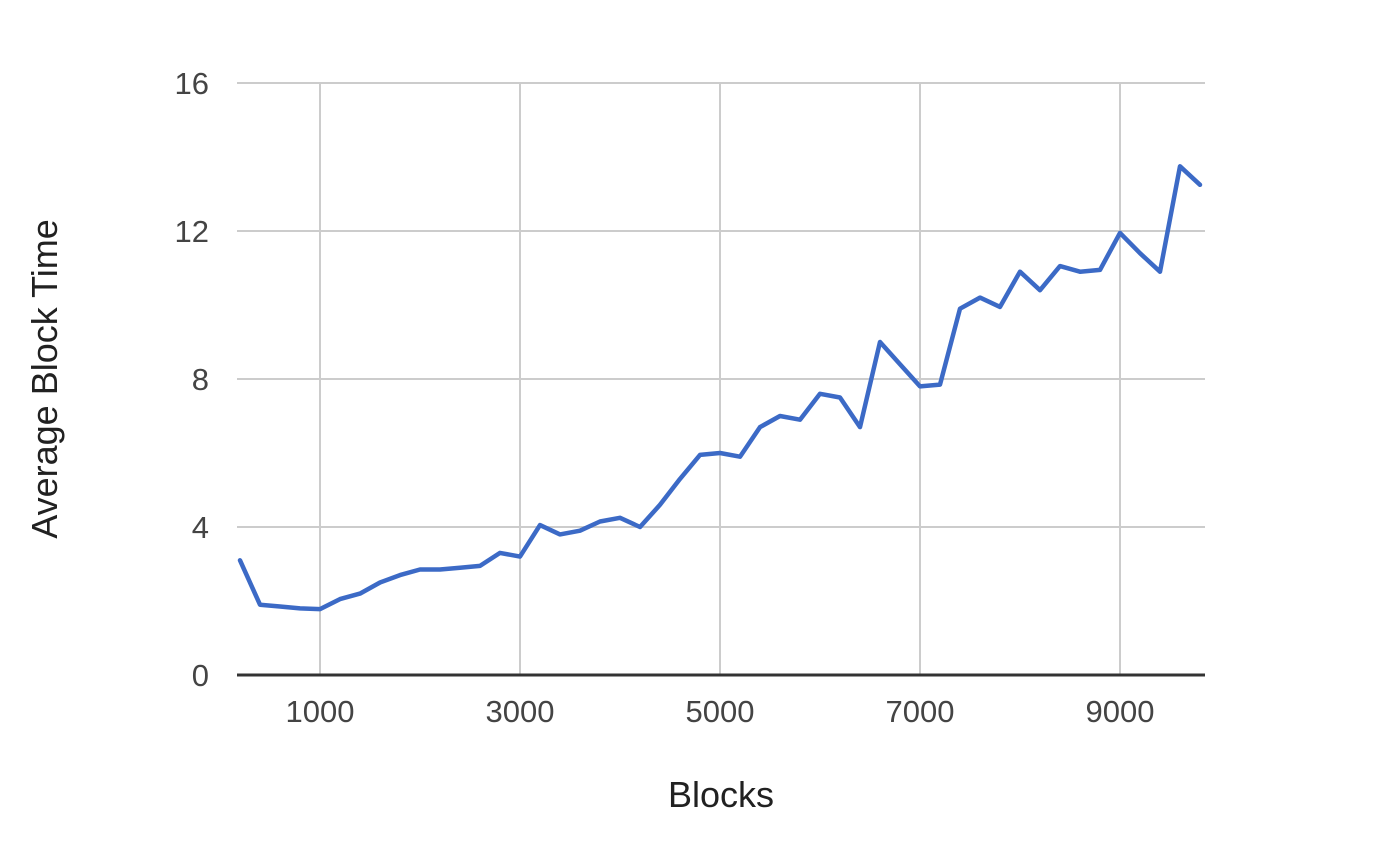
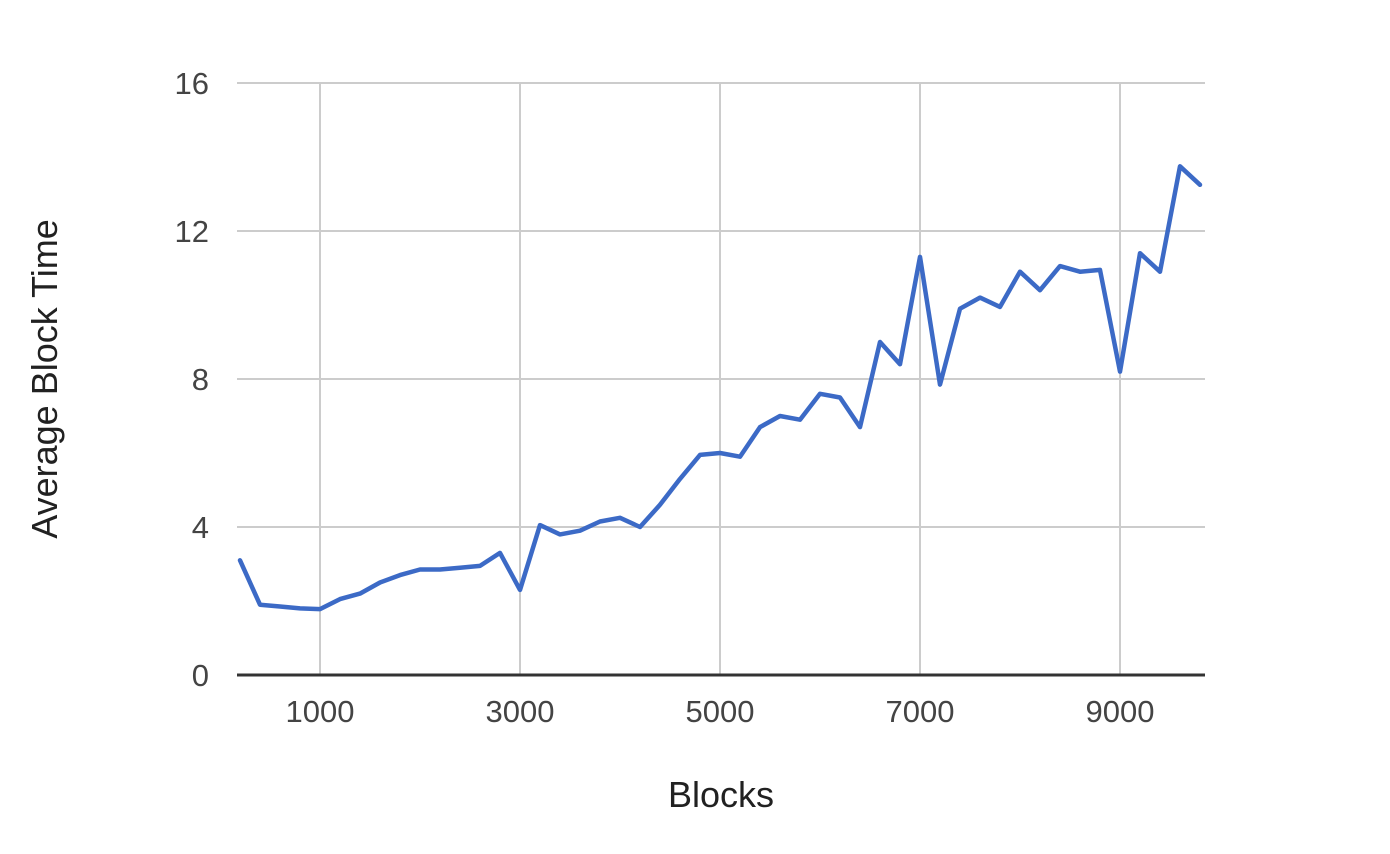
3000: 3.2 -> 2.3
7000: 7.8 -> 11.3
9000: 11.9 -> 8.2
